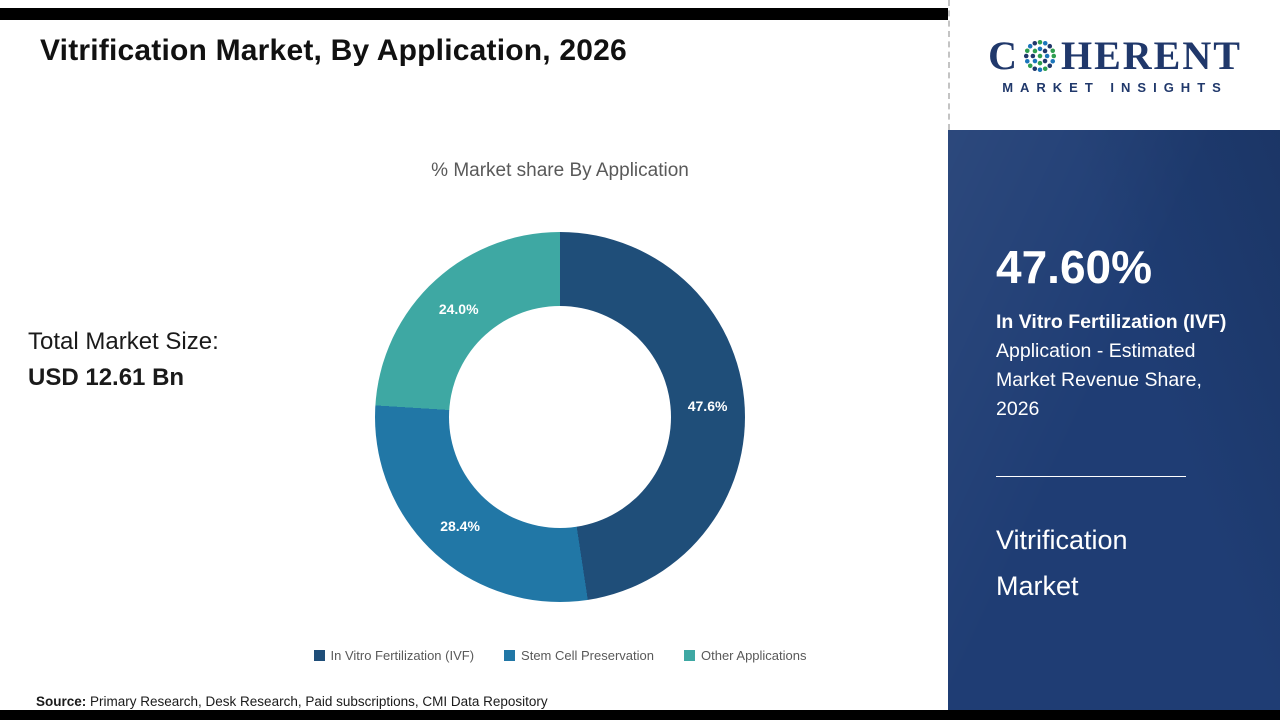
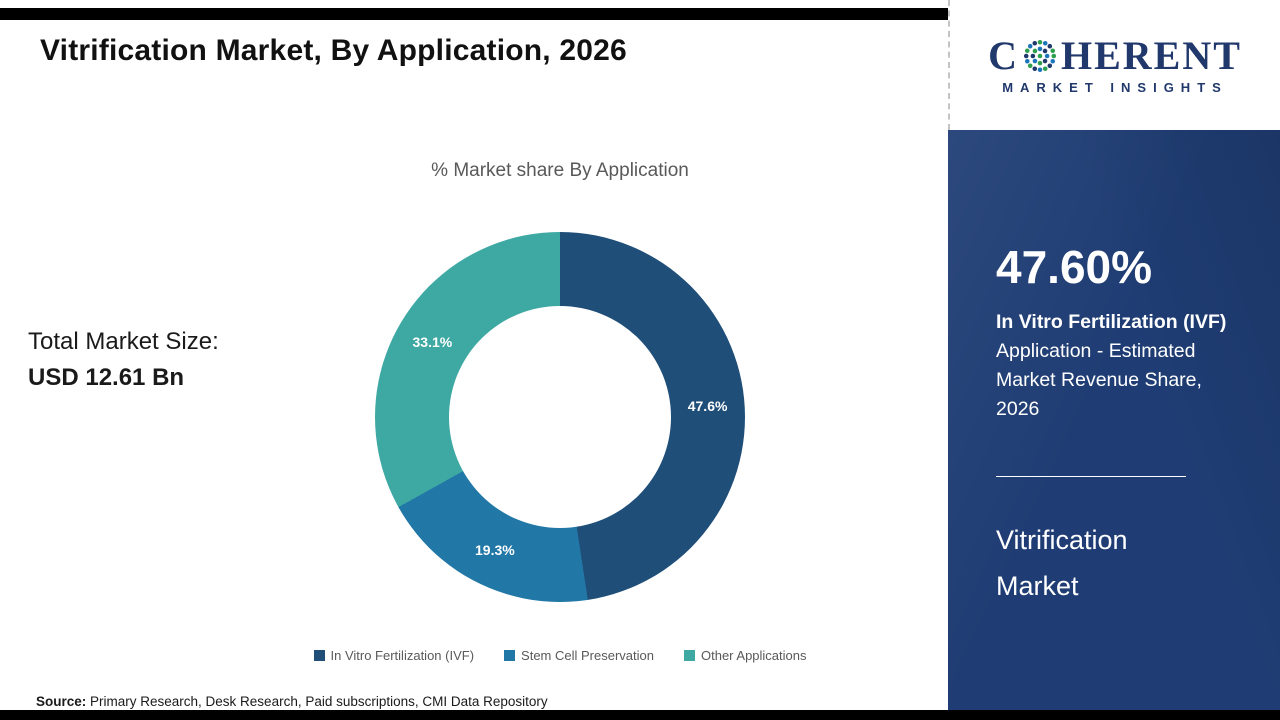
Stem Cell Preservation: 28.4% -> 19.3%
Other Applications: 24.0% -> 33.1%
